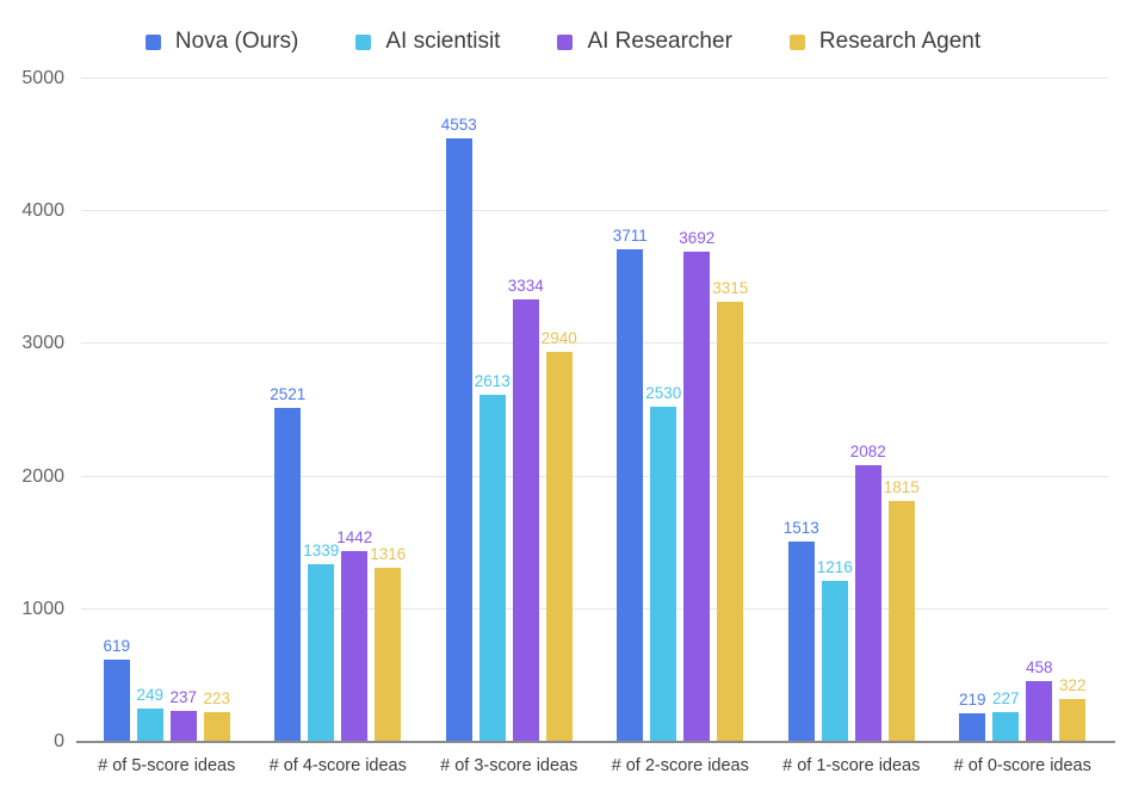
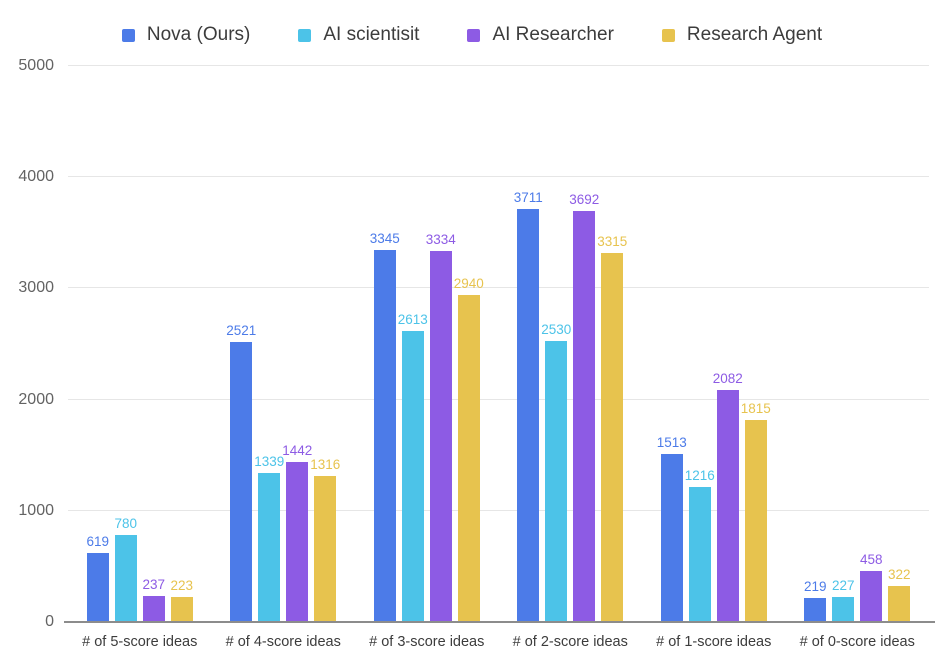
AI scientisit/# of 5-score ideas: 249 -> 780
Nova (Ours)/# of 3-score ideas: 4553 -> 3345
